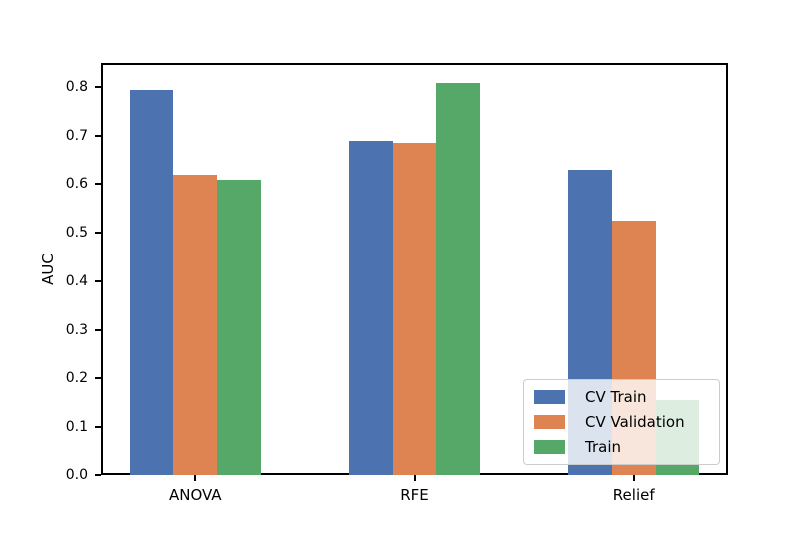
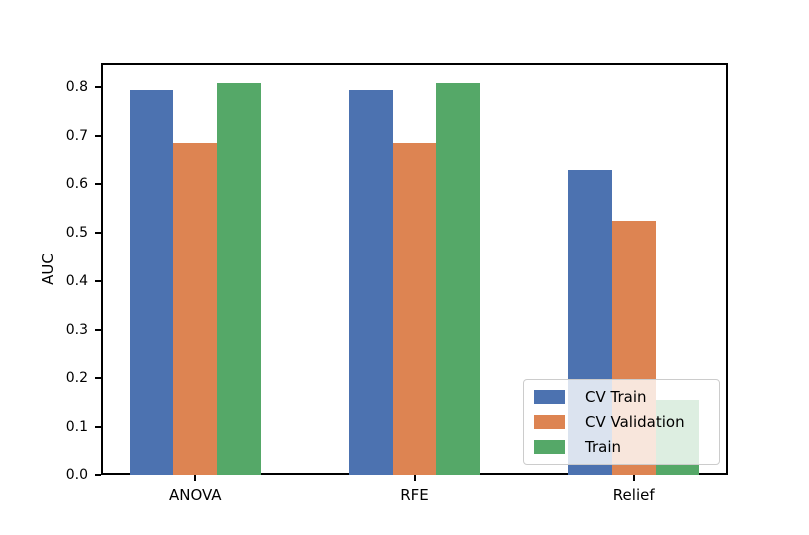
CV Validation/ANOVA: 0.62 -> 0.69
Train/ANOVA: 0.61 -> 0.81
CV Train/RFE: 0.69 -> 0.80
